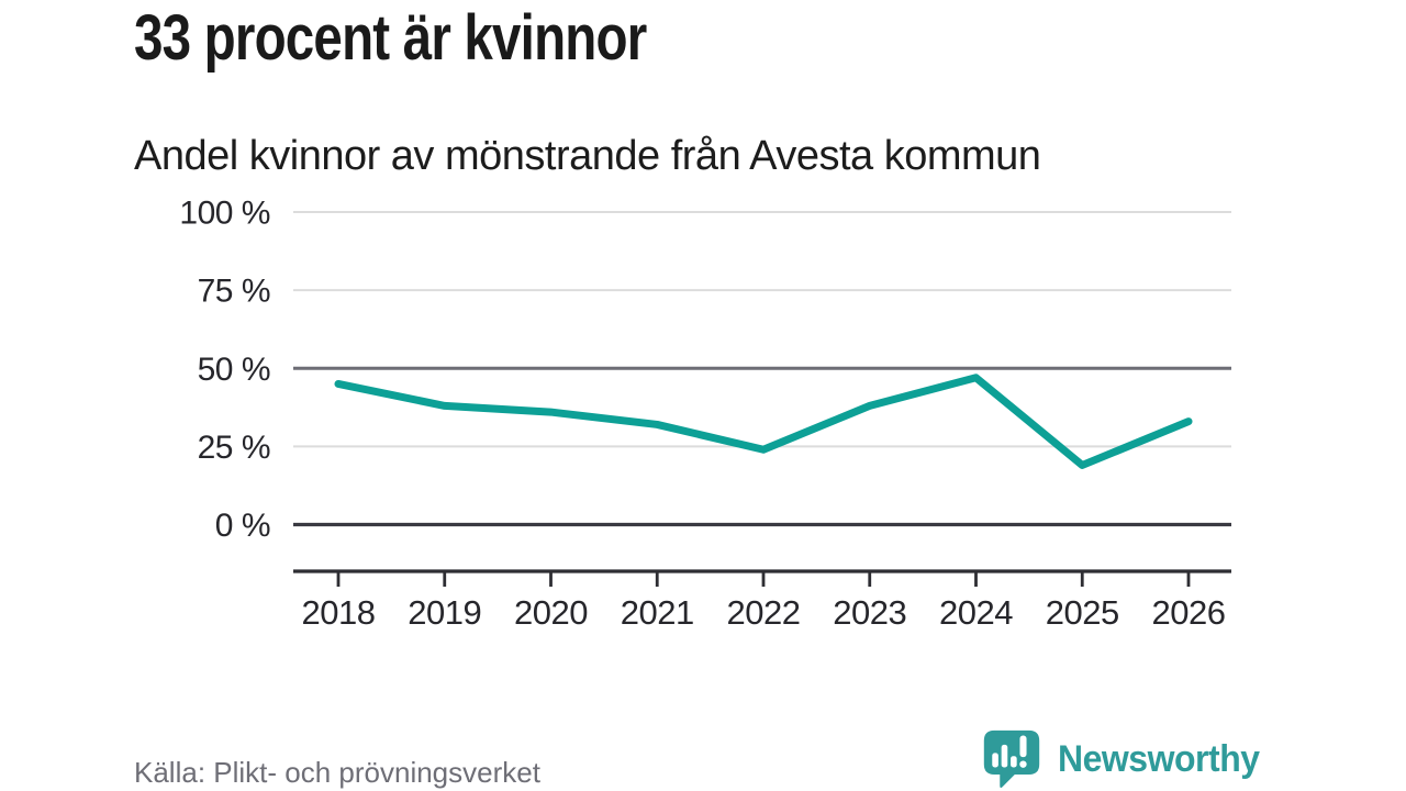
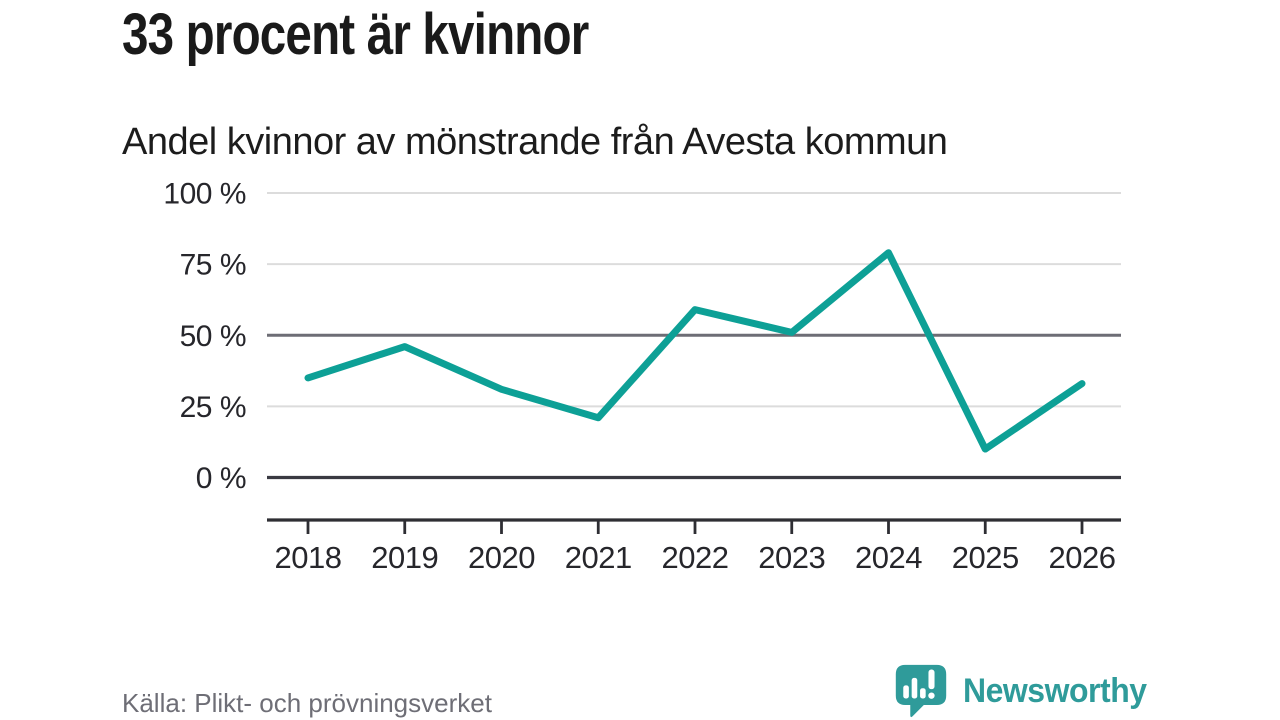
2018: 45% -> 35%
2019: 38% -> 46%
2020: 36% -> 31%
2021: 32% -> 21%
2022: 24% -> 59%
2023: 38% -> 51%
2024: 47% -> 79%
2025: 19% -> 10%
